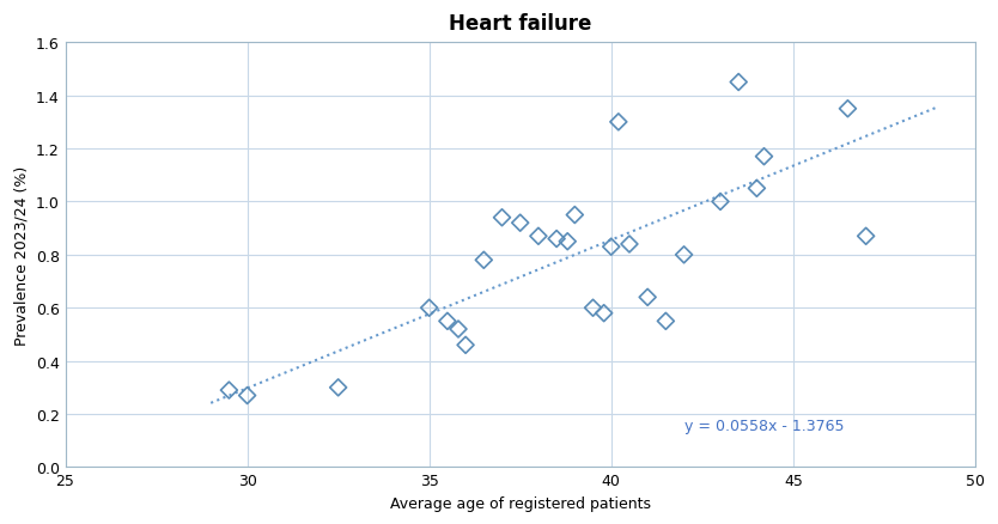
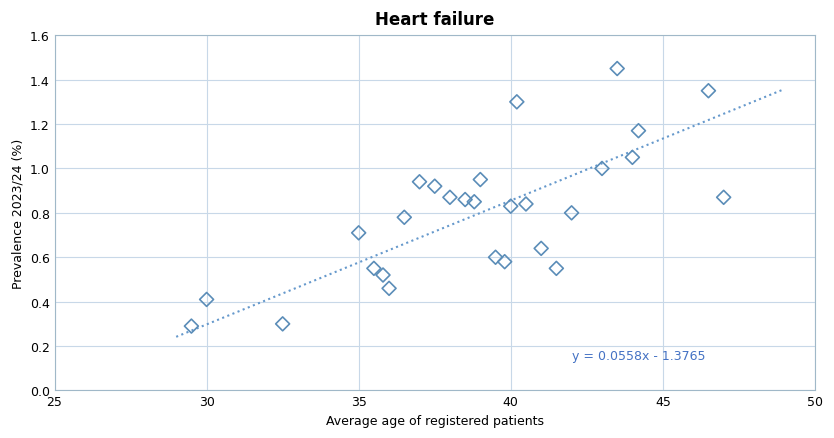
30: 0.27 -> 0.41
35: 0.60 -> 0.71
